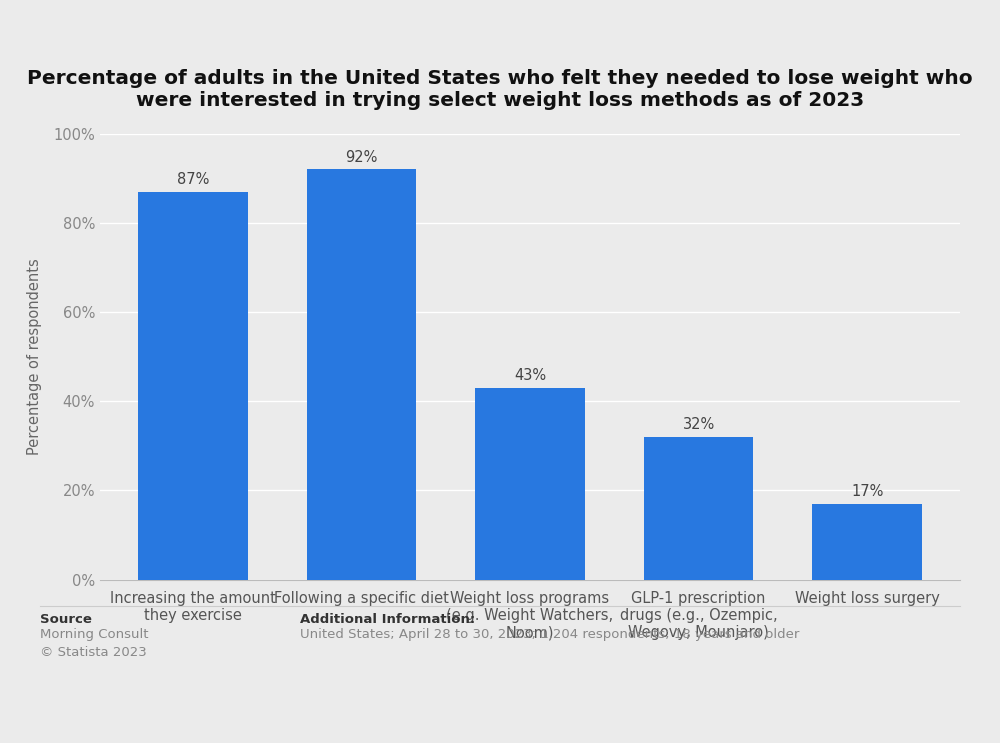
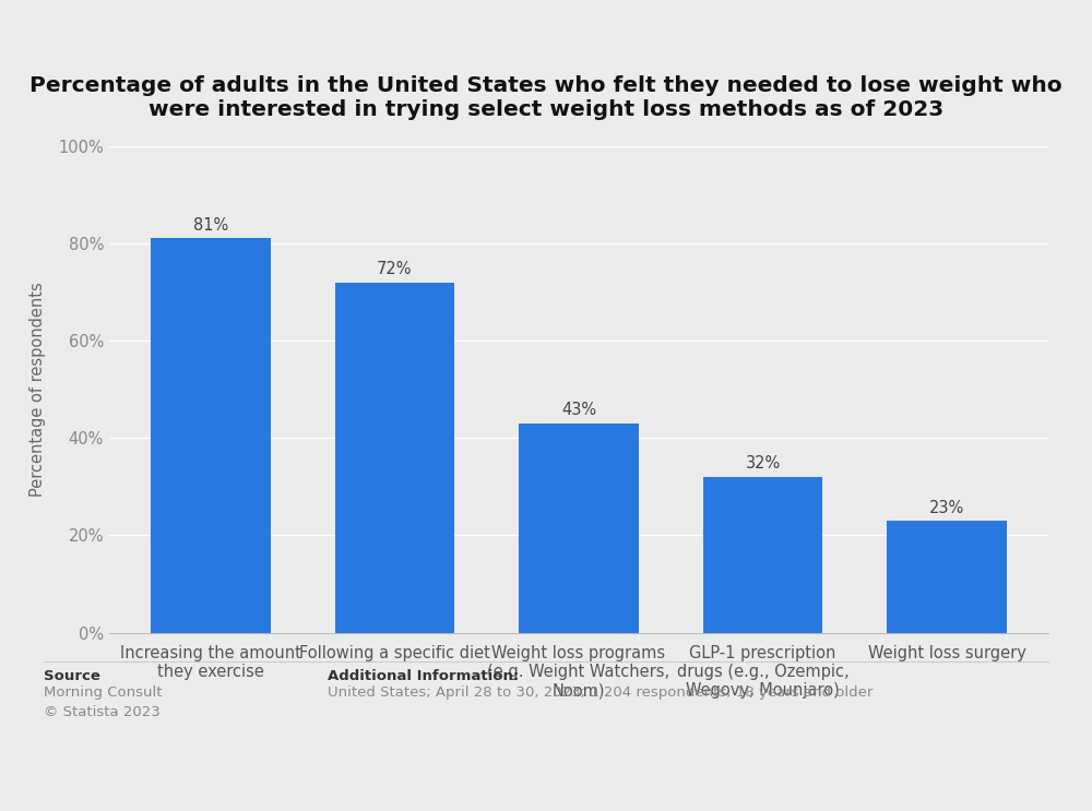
Increasing the amount they exercise: 87% -> 81%
Following a specific diet: 92% -> 72%
Weight loss surgery: 17% -> 23%
